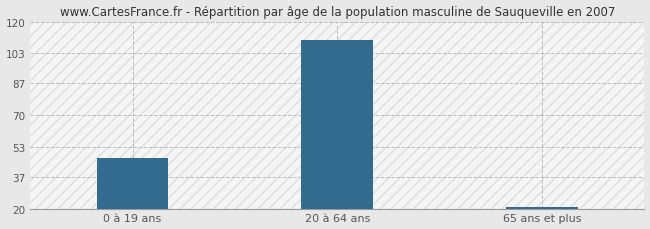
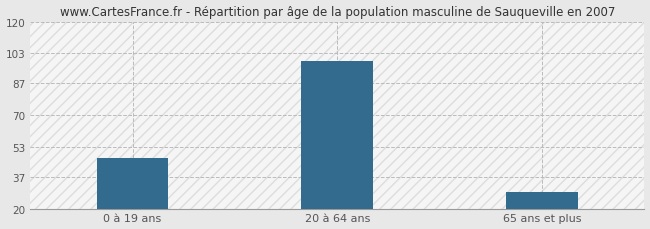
20 à 64 ans: 110 -> 99
65 ans et plus: 21 -> 29
